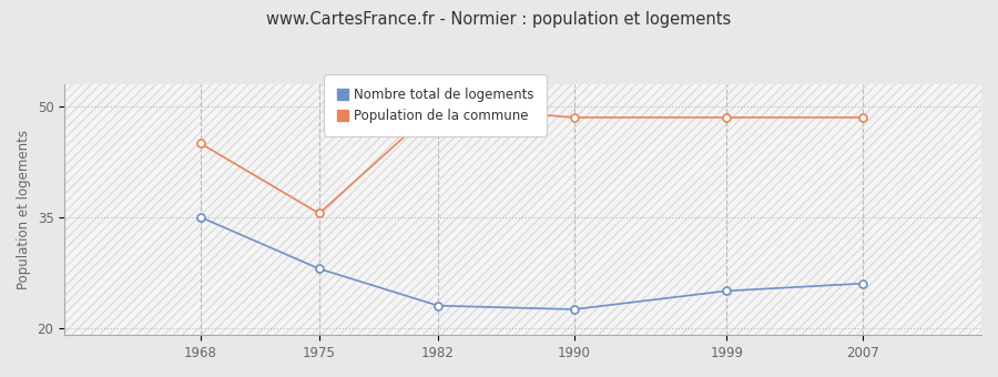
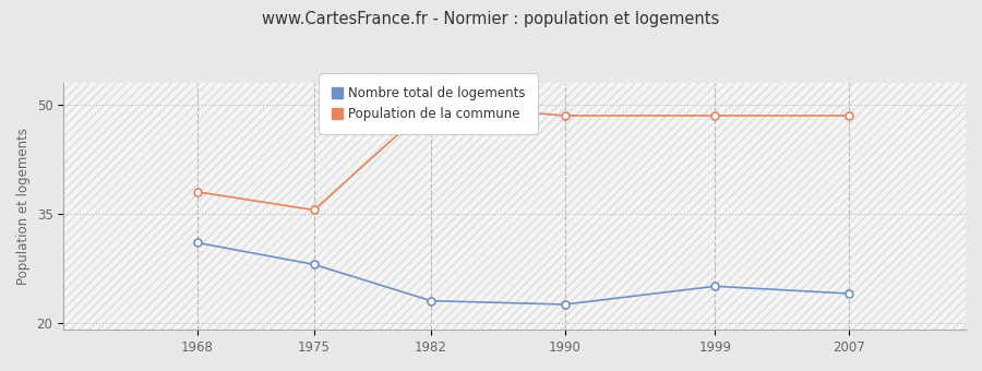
Nombre total de logements/1968: 35.0 -> 31.0
Population de la commune/1968: 45.0 -> 38.0
Nombre total de logements/2007: 26.0 -> 24.0
